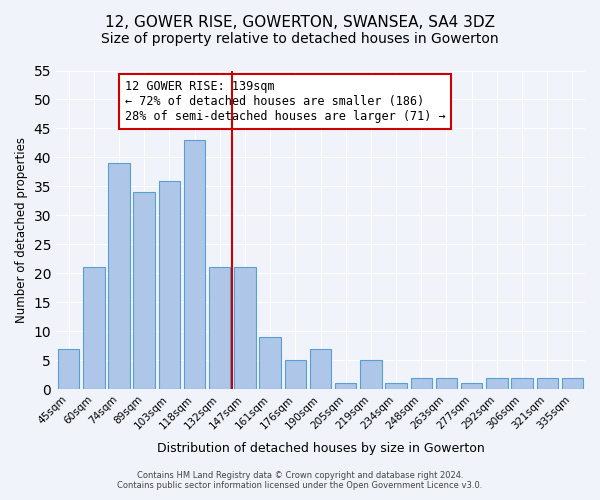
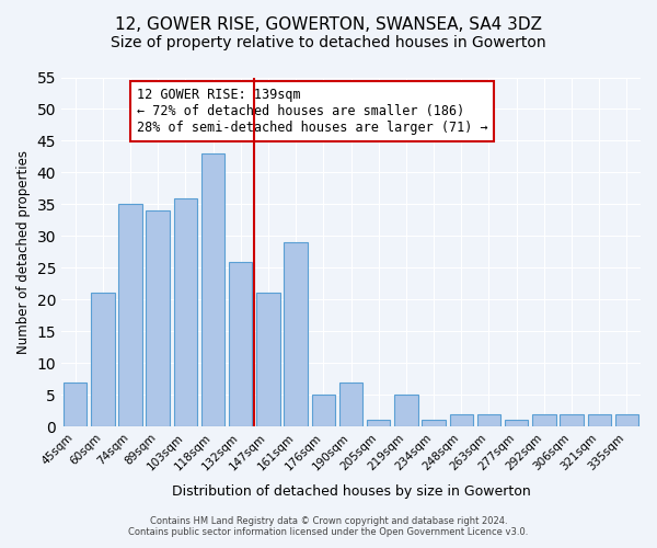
74sqm: 39 -> 35
132sqm: 21 -> 26
161sqm: 9 -> 29
